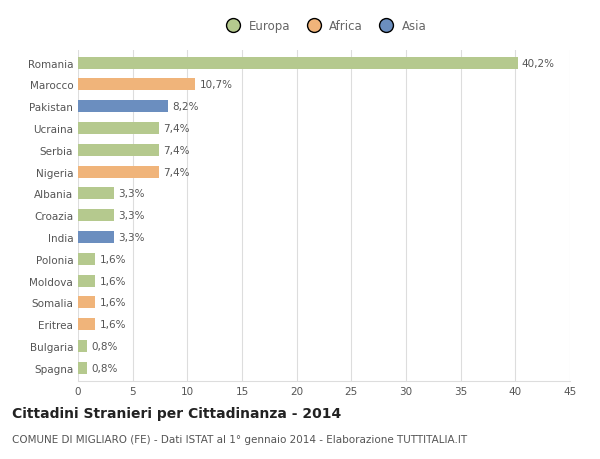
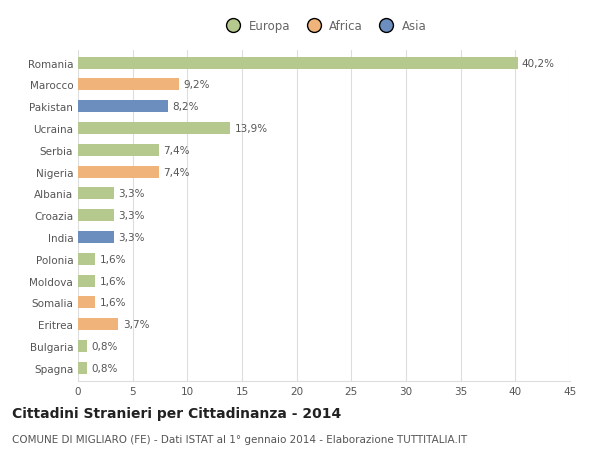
Marocco: 10,7% -> 9,2%
Ucraina: 7,4% -> 13,9%
Eritrea: 1,6% -> 3,7%
